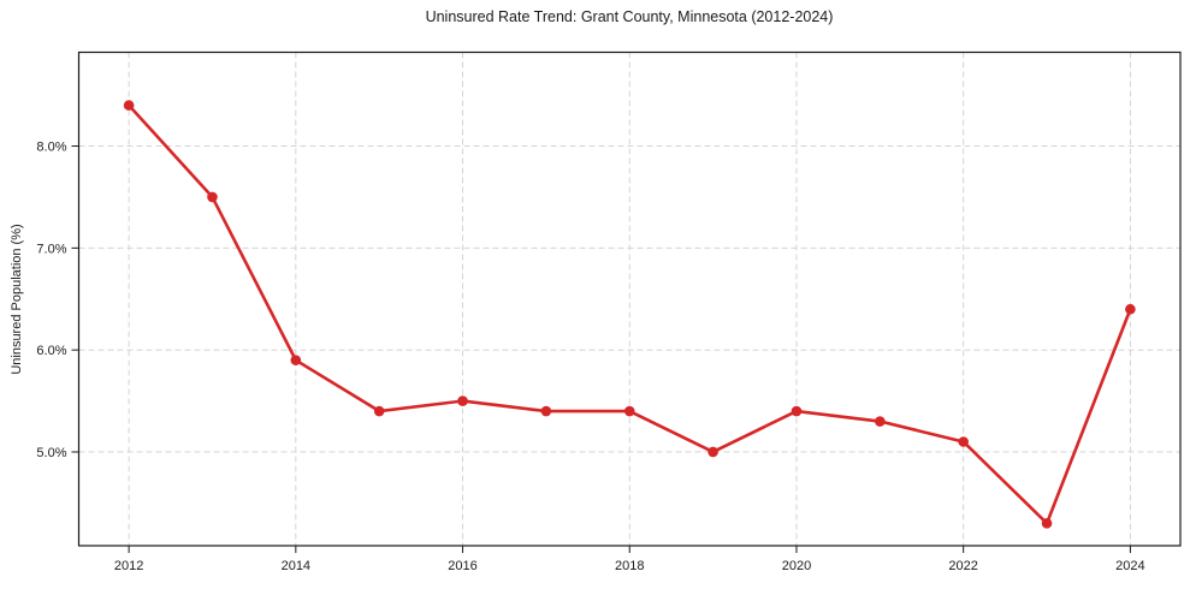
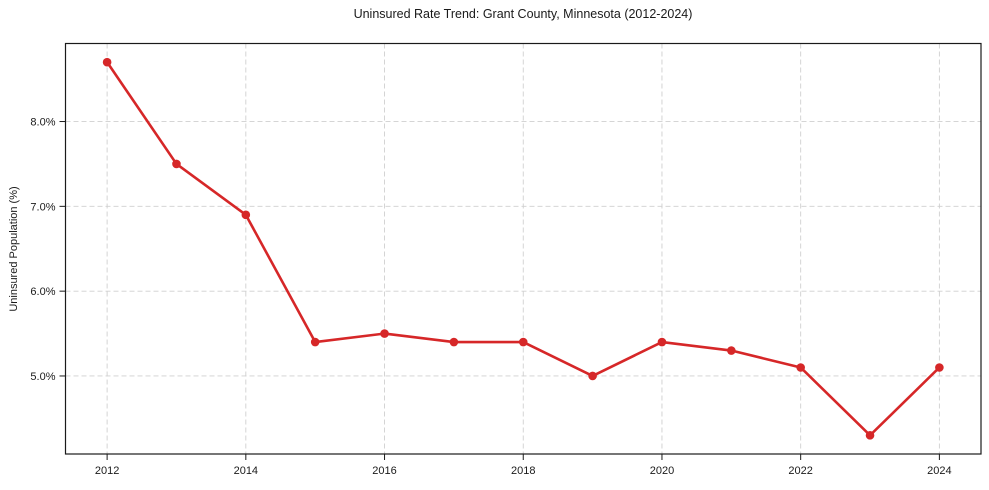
2012: 8.4% -> 8.7%
2014: 5.9% -> 6.9%
2024: 6.4% -> 5.1%
